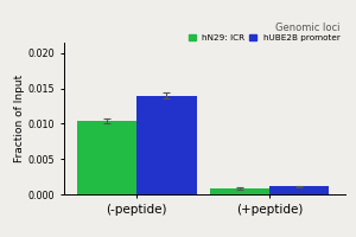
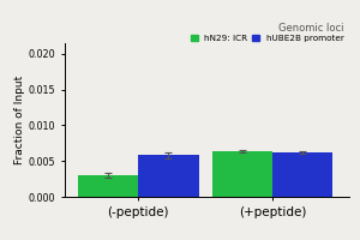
hN29: ICR/(-peptide): 0.0104 -> 0.0030
hUBE2B promoter/(-peptide): 0.0140 -> 0.0058
hN29: ICR/(+peptide): 0.0008 -> 0.0064
hUBE2B promoter/(+peptide): 0.0011 -> 0.0062
